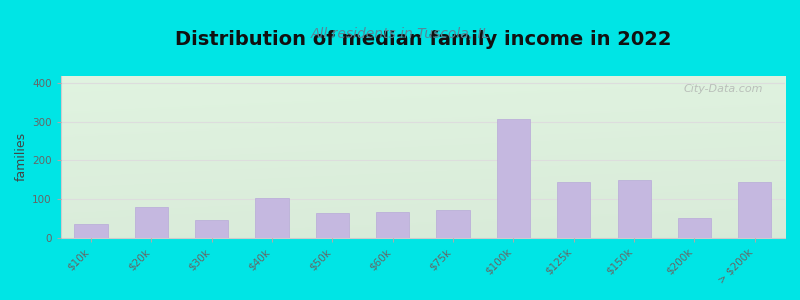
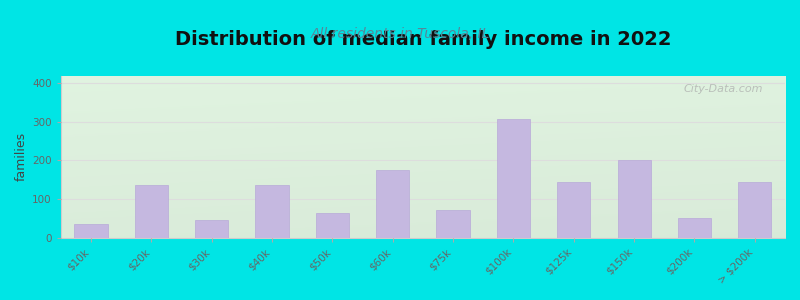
$20k: 78 -> 135
$40k: 102 -> 135
$60k: 65 -> 175
$150k: 150 -> 200
